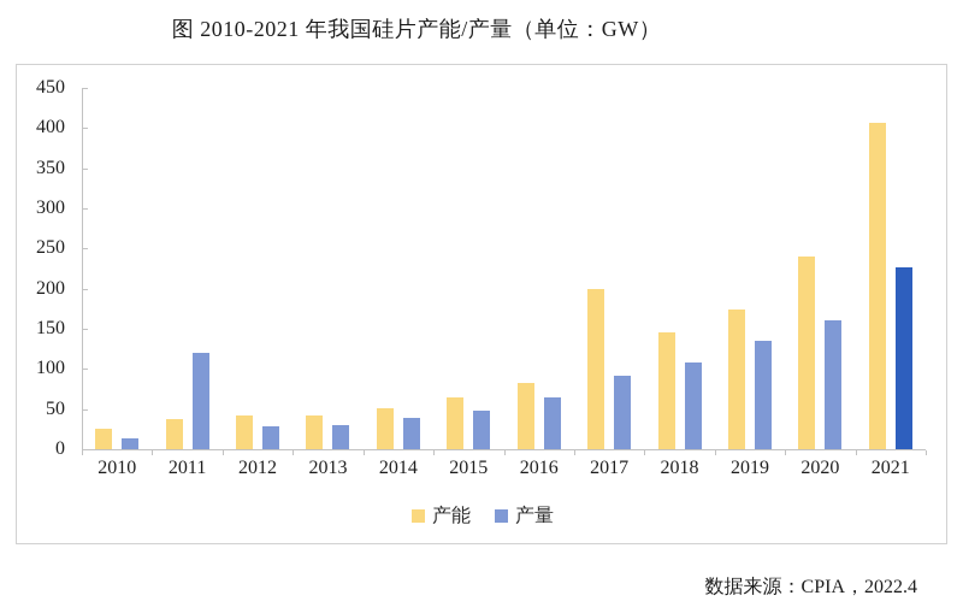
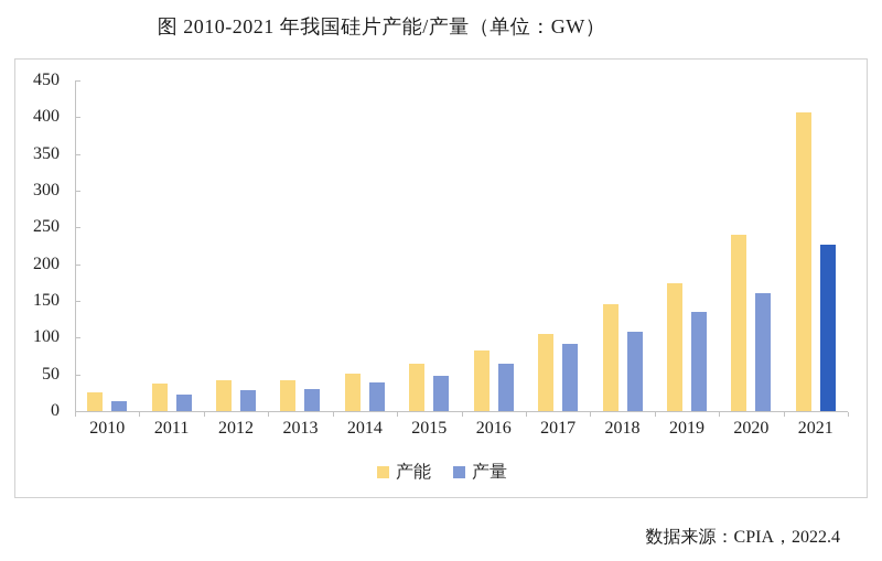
产量/2011: 120 -> 20
产能/2017: 200 -> 100
